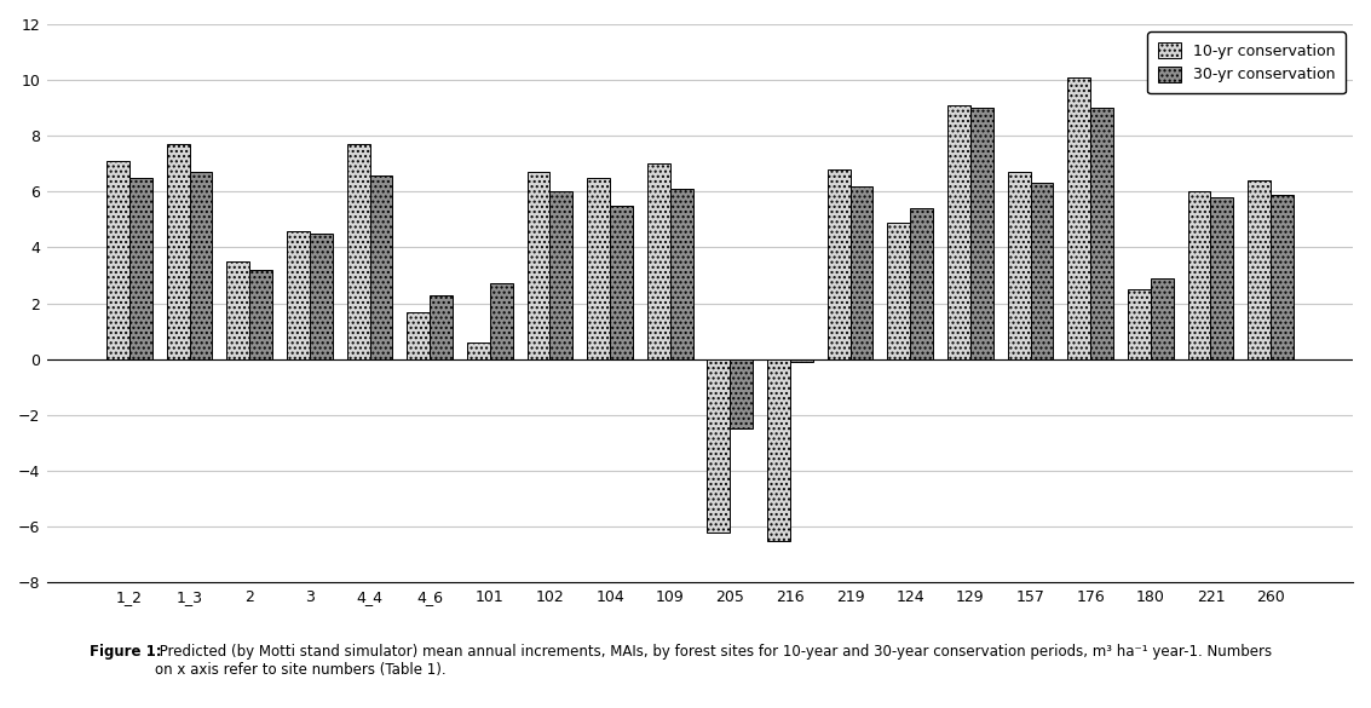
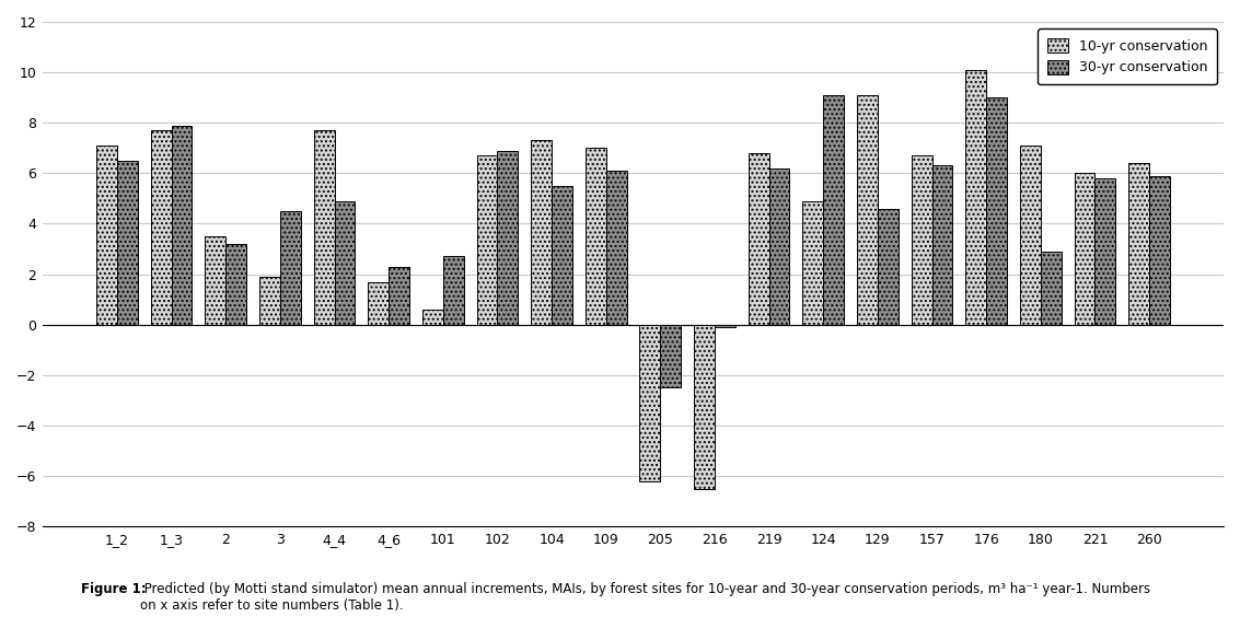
30-yr conservation/1_3: 6.7 -> 7.9
10-yr conservation/3: 4.6 -> 1.9
30-yr conservation/4_4: 6.6 -> 4.9
30-yr conservation/102: 6.0 -> 6.9
10-yr conservation/104: 6.5 -> 7.3
30-yr conservation/124: 5.4 -> 9.1
30-yr conservation/129: 9.0 -> 4.6
10-yr conservation/180: 2.5 -> 7.1
